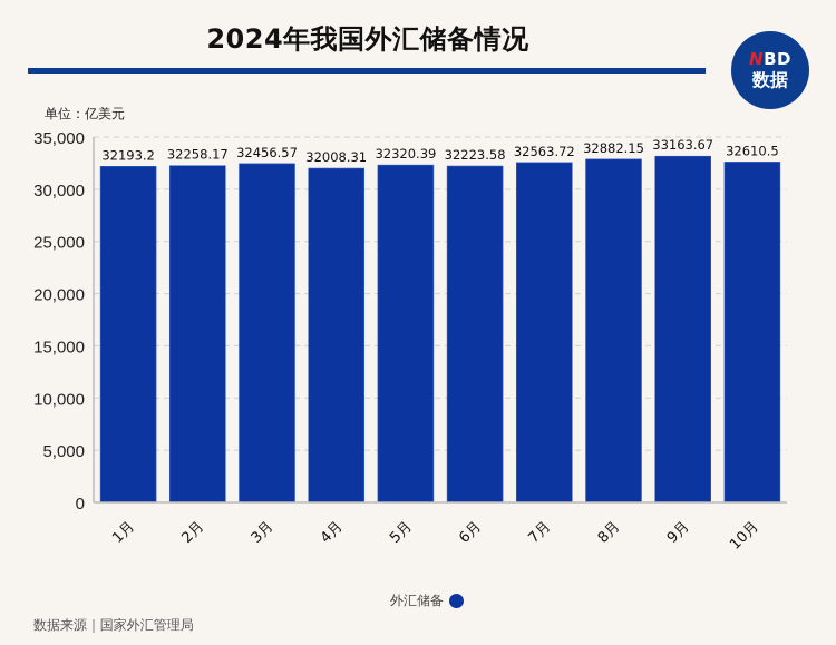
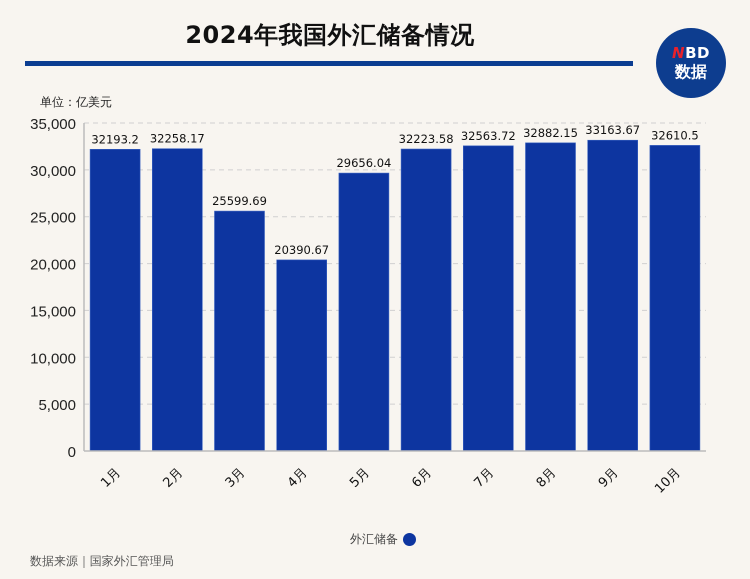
3月: 32456.57 -> 25599.69
4月: 32008.31 -> 20390.67
5月: 32320.39 -> 29656.04
